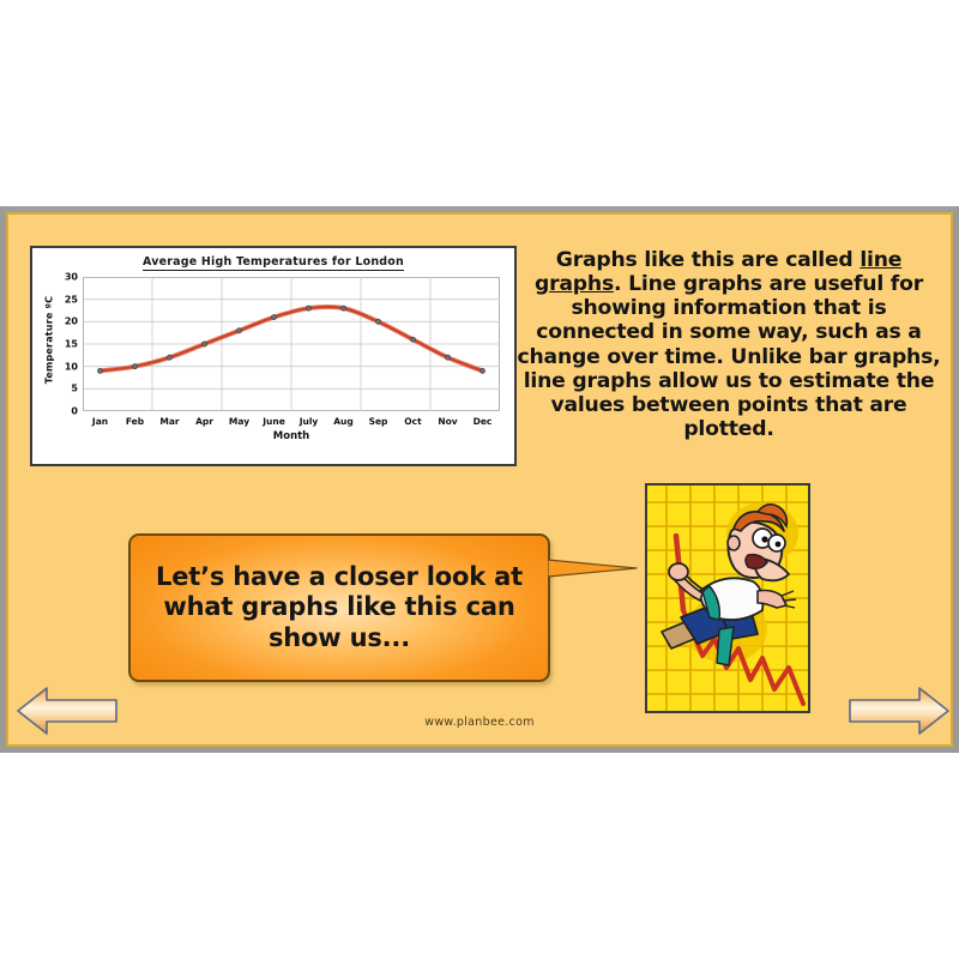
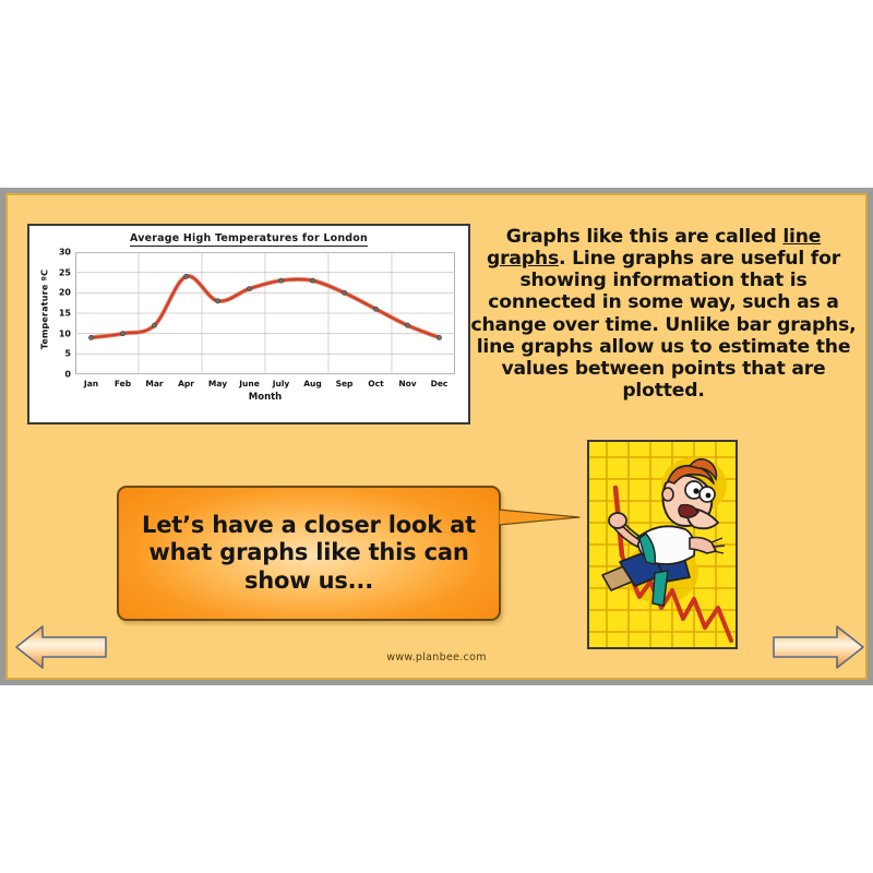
Apr: 15 -> 24
